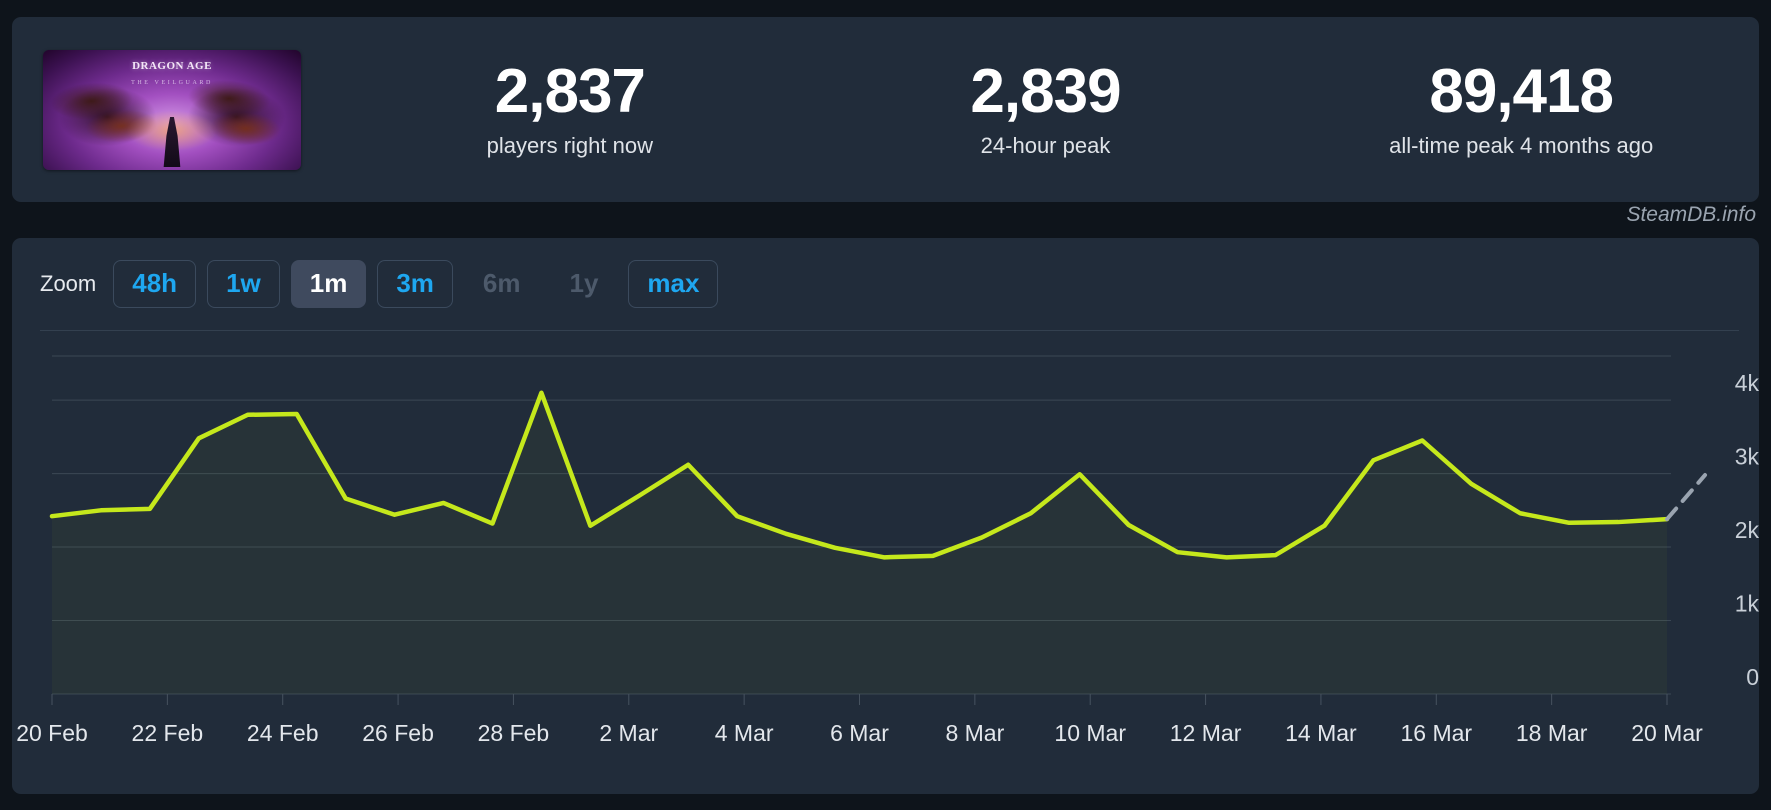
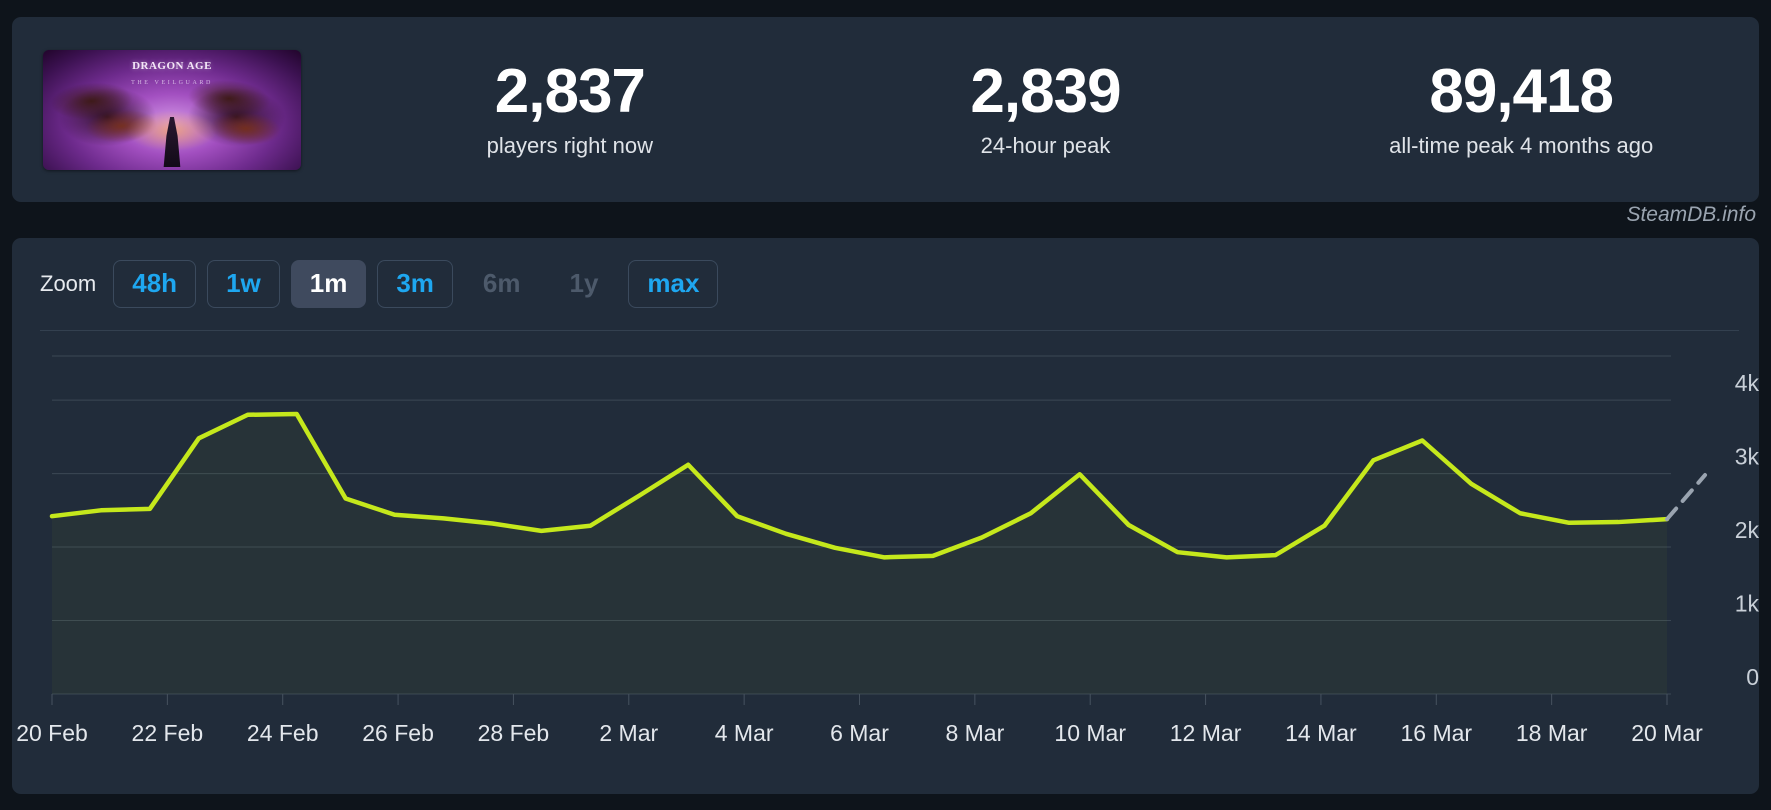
28 Feb: 2.6k -> 2.4k
2 Mar: 4.1k -> 2.2k
